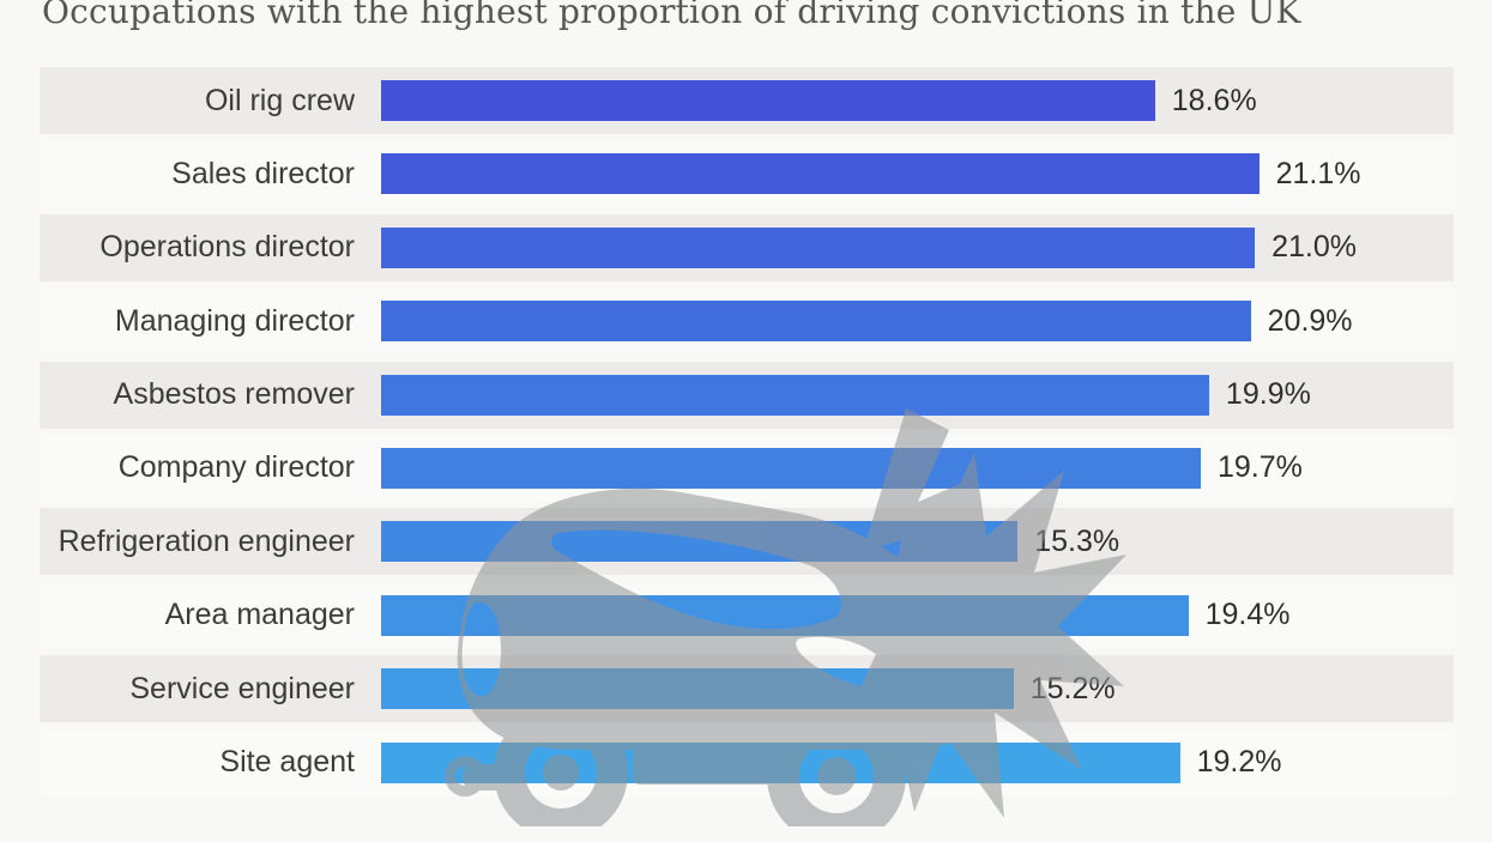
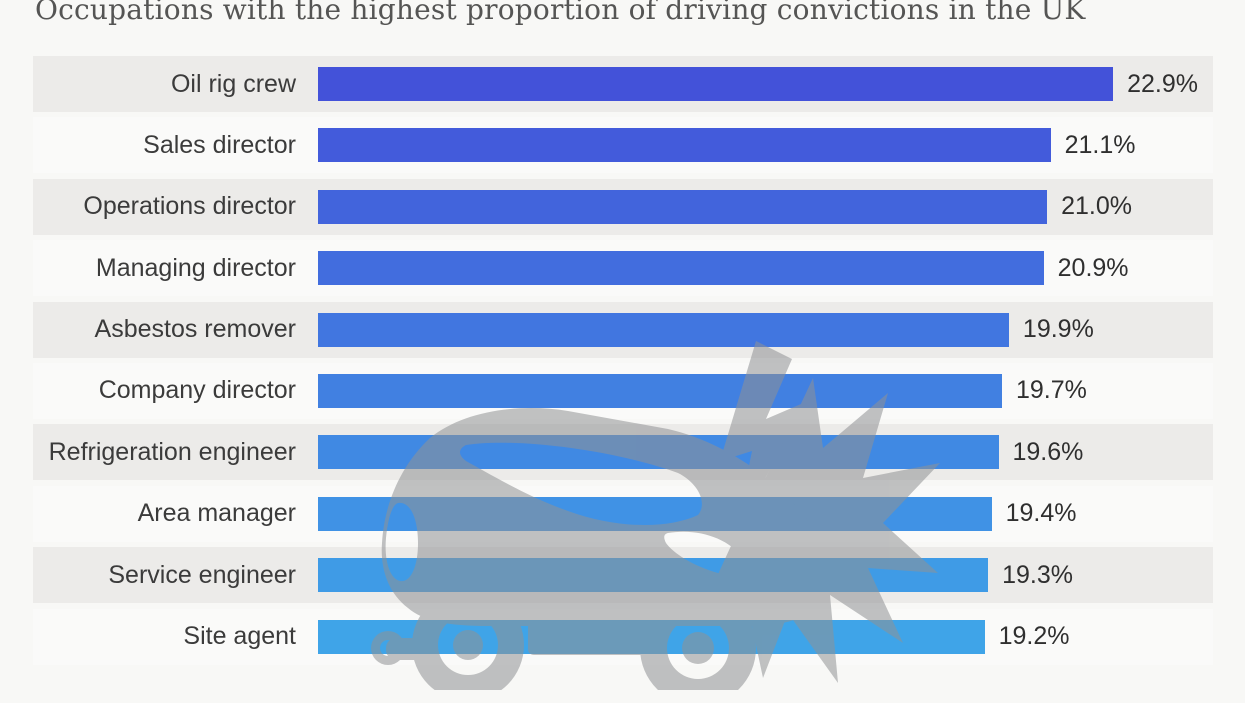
Oil rig crew: 18.6% -> 22.9%
Refrigeration engineer: 15.3% -> 19.6%
Service engineer: 15.2% -> 19.3%
